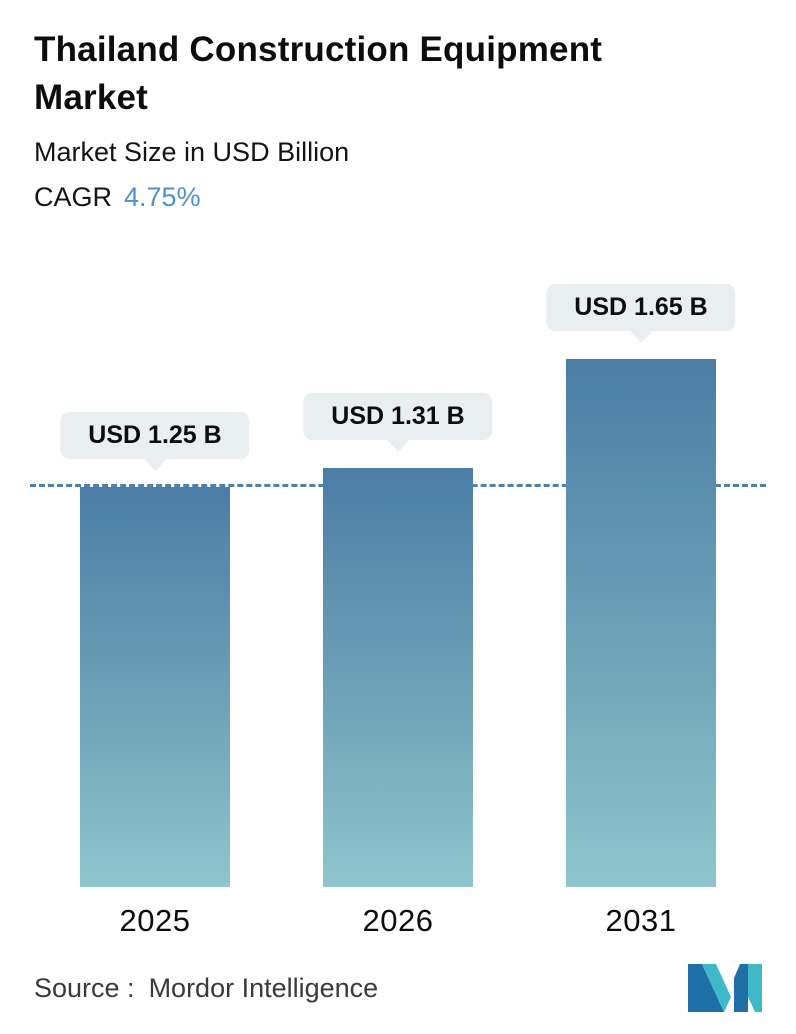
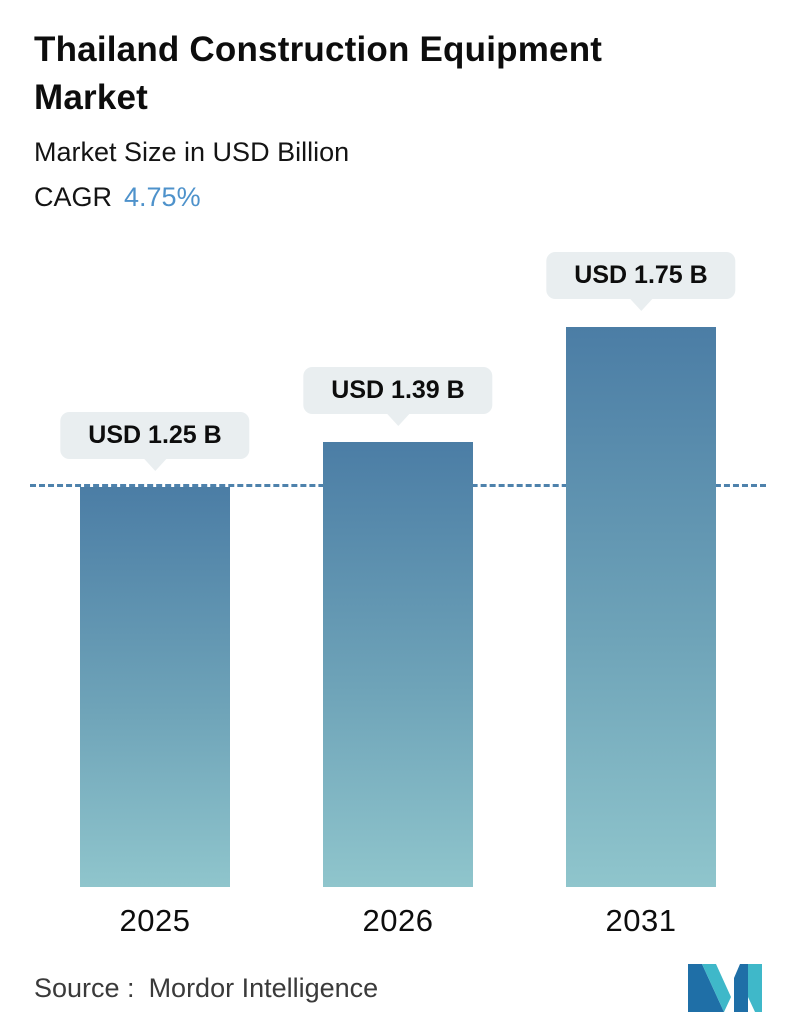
2026: 1.31 -> 1.39
2031: 1.65 -> 1.75
